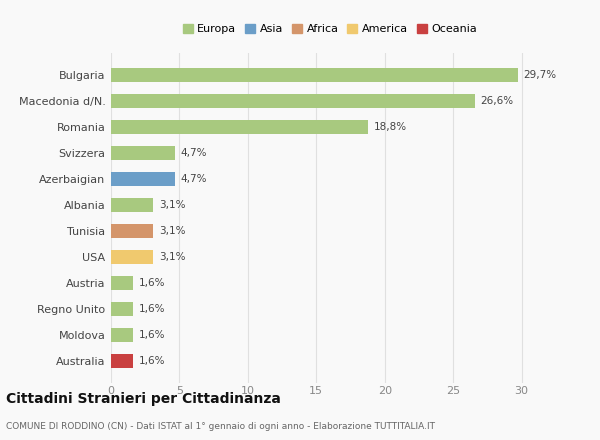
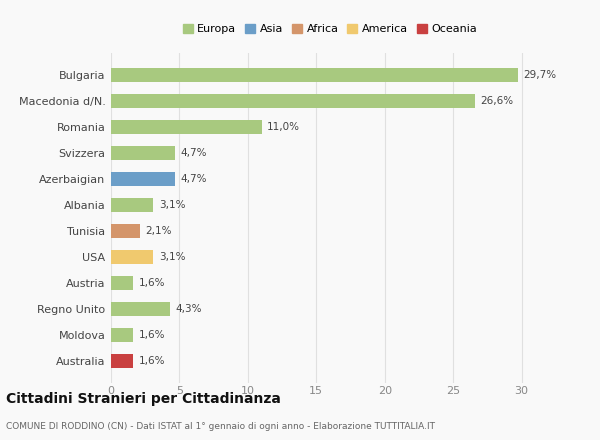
Romania: 18,8% -> 11,0%
Tunisia: 3,1% -> 2,1%
Regno Unito: 1,6% -> 4,3%
